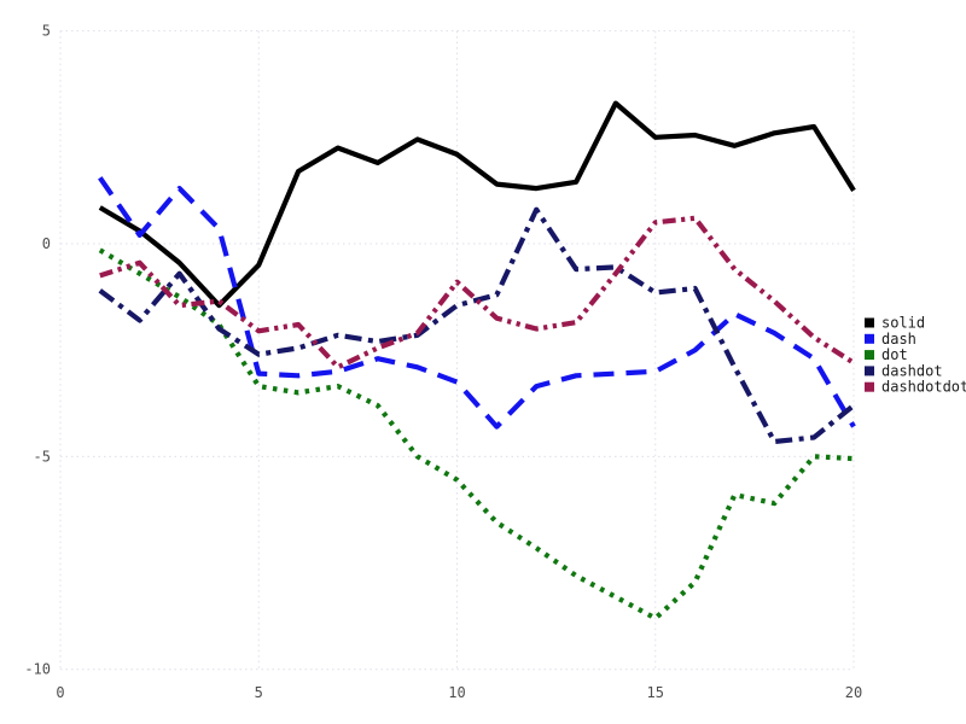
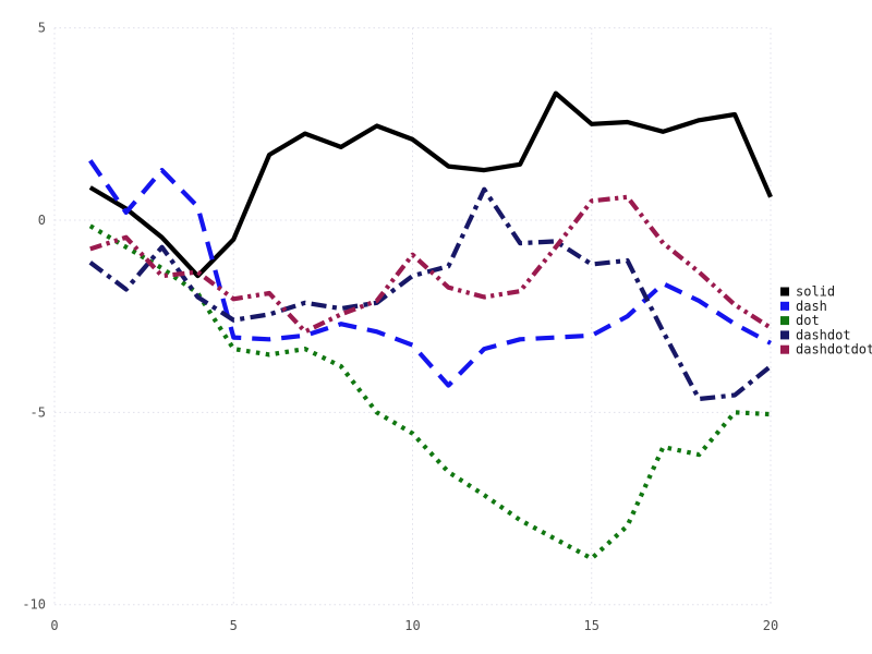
solid/20: 1.2 -> 0.6
dash/20: -4.3 -> -3.2
